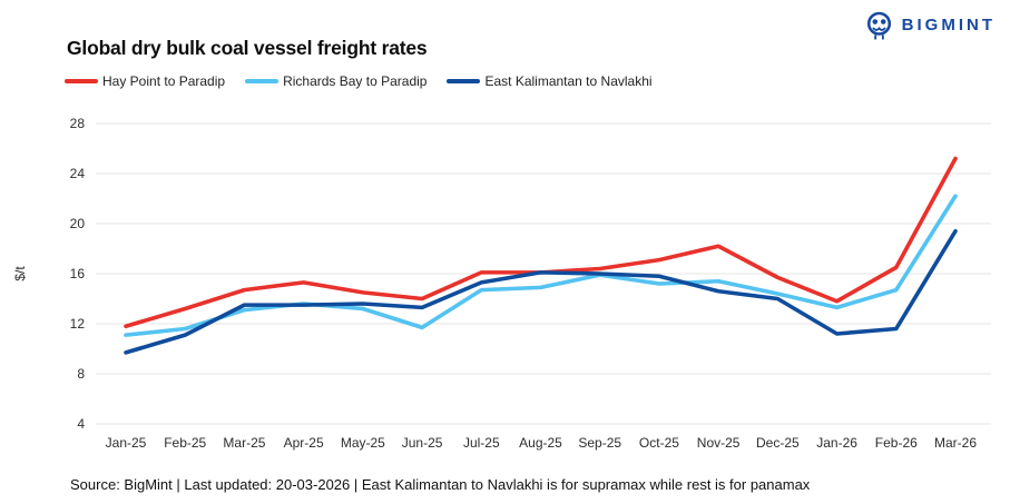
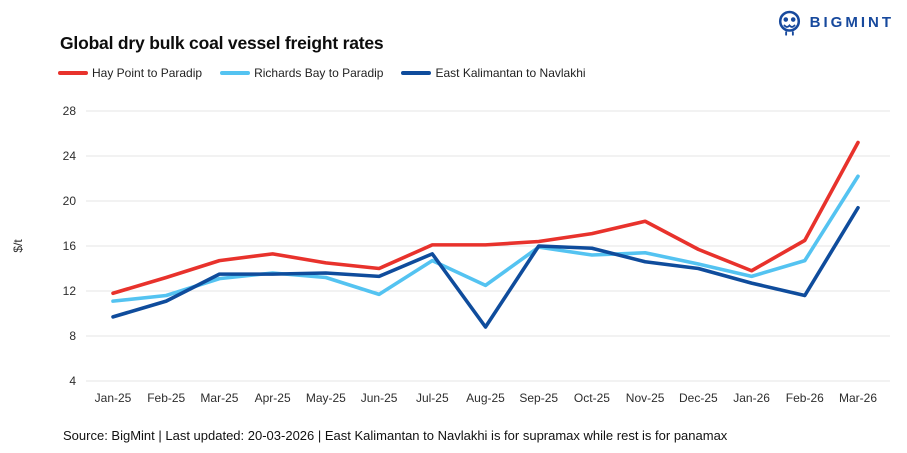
Richards Bay to Paradip/Aug-25: 14.9 -> 12.5
East Kalimantan to Navlakhi/Aug-25: 16.1 -> 8.8
East Kalimantan to Navlakhi/Jan-26: 11.2 -> 12.7
